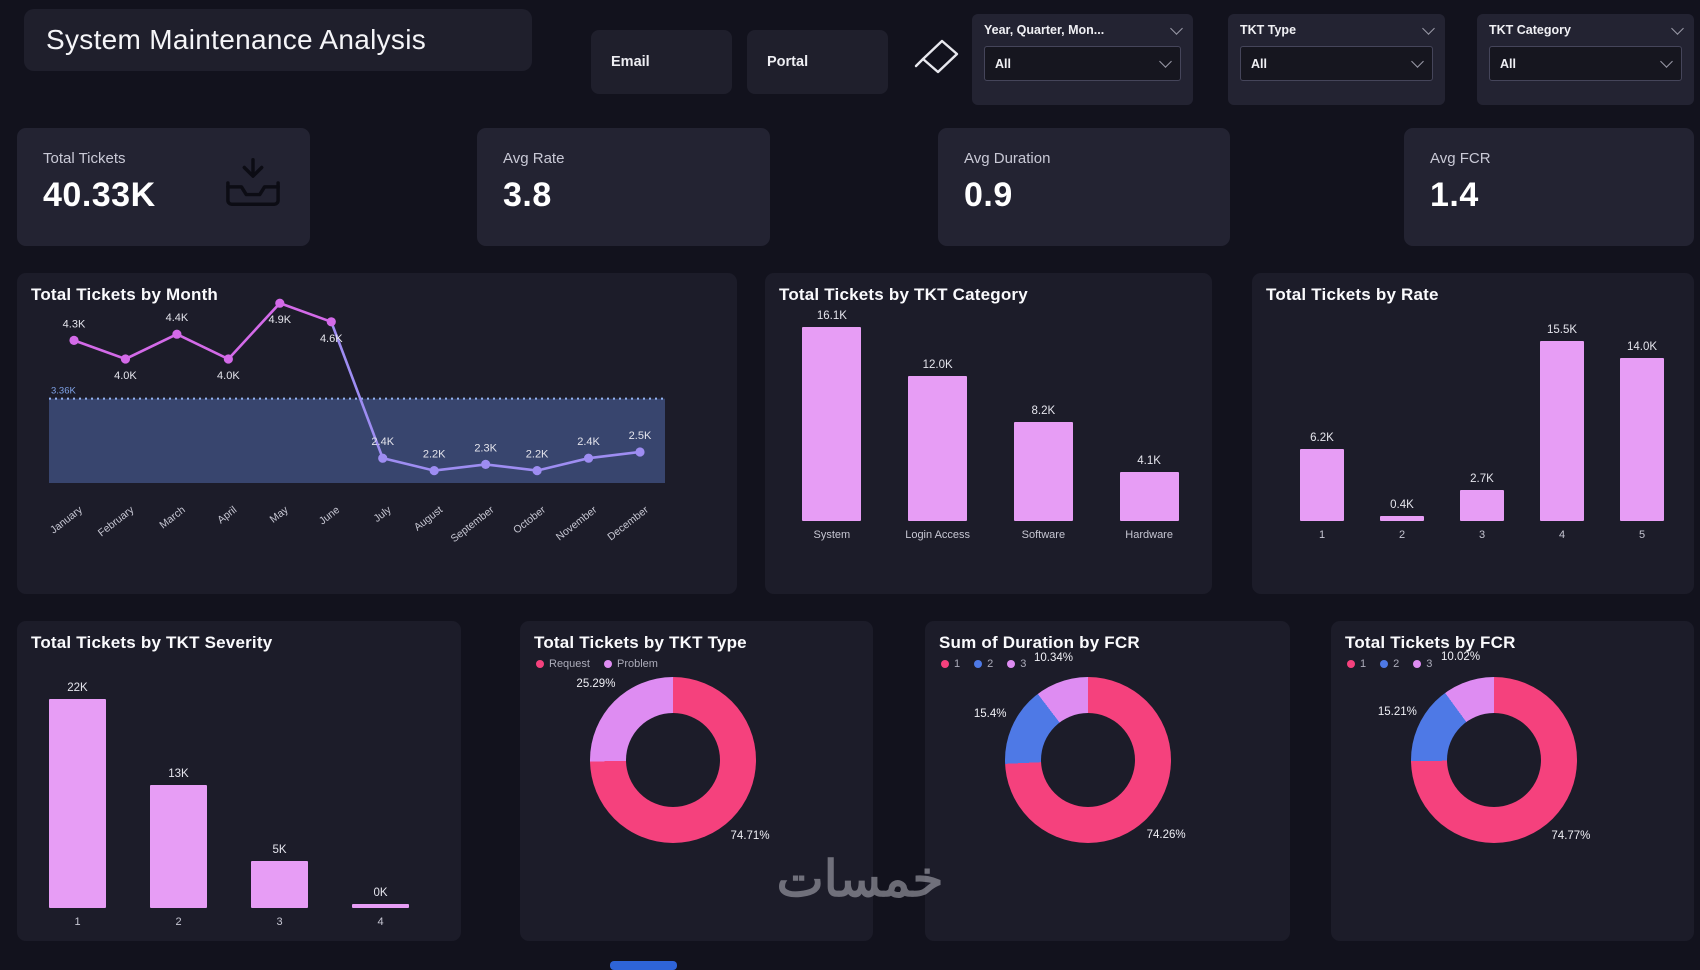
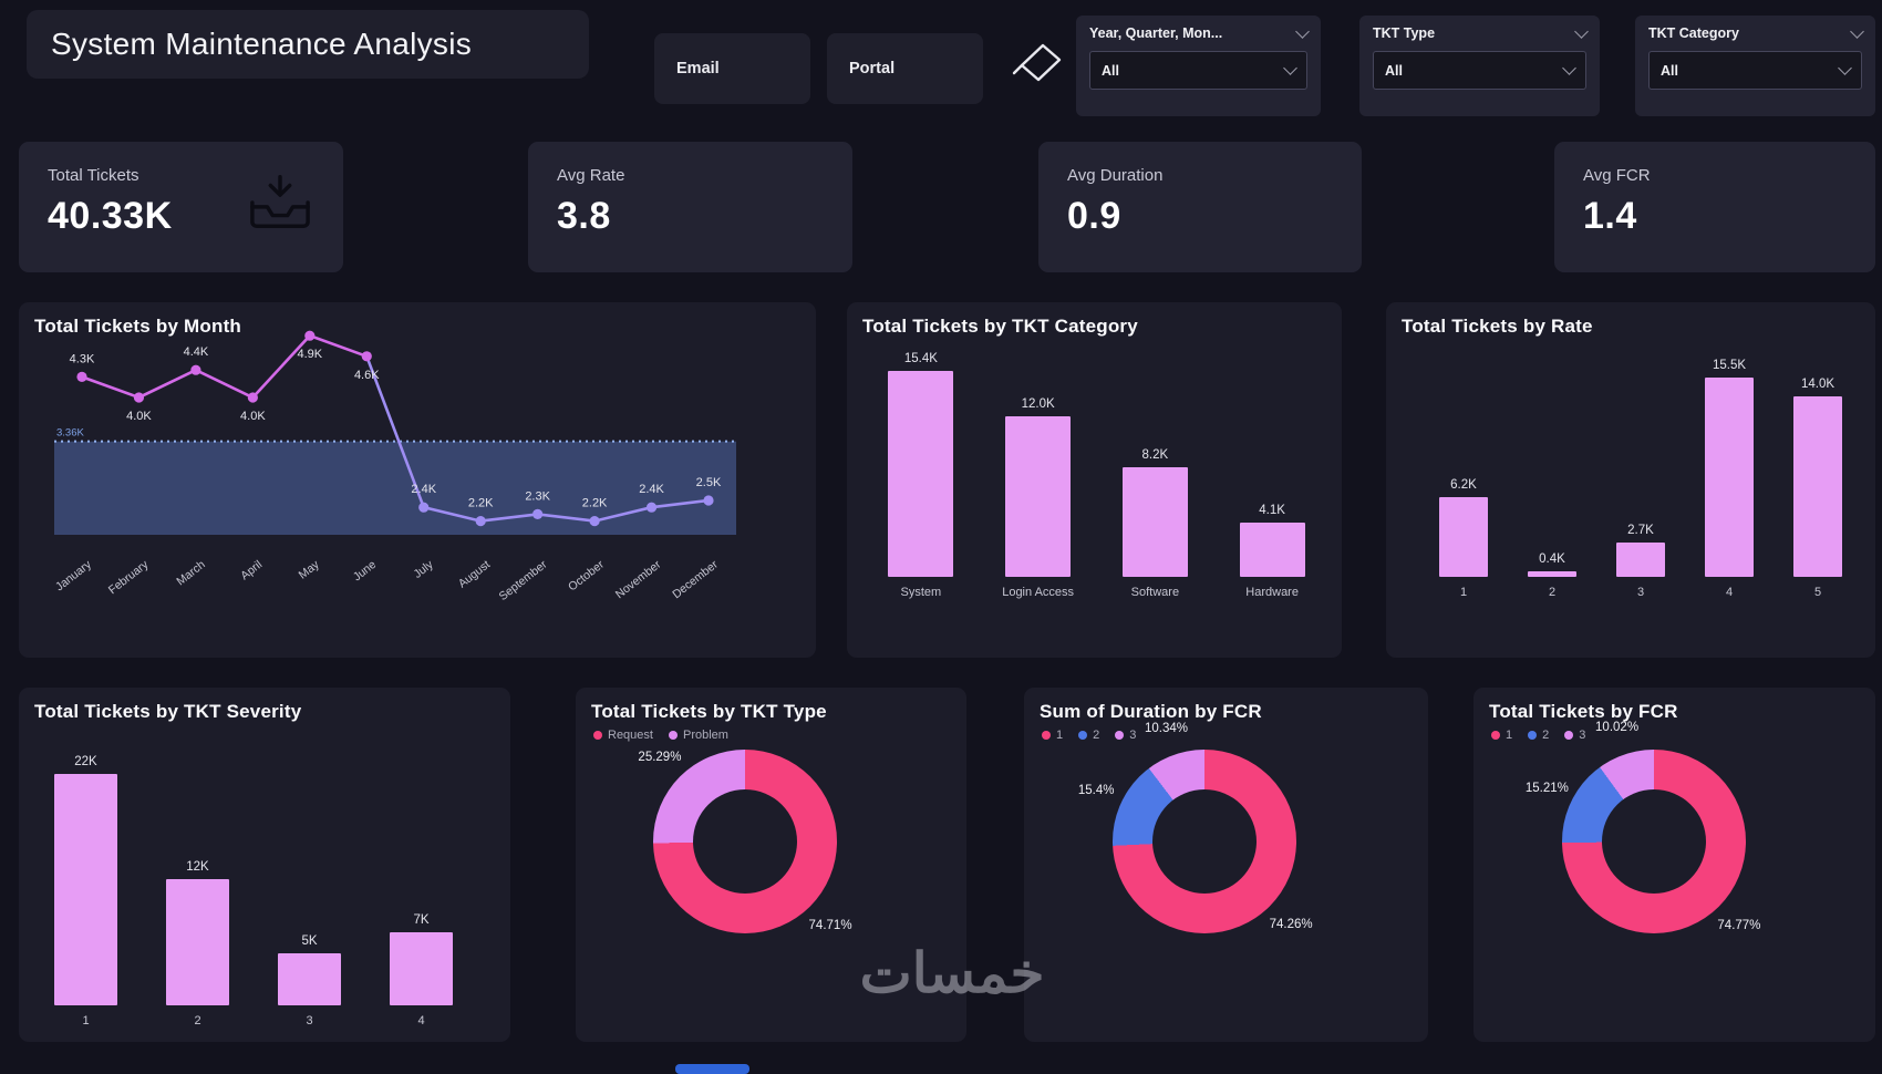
Total Tickets by TKT Category/System: 16.1K -> 15.4K
Total Tickets by TKT Severity/2: 13K -> 12K
Total Tickets by TKT Severity/4: 0K -> 7K
